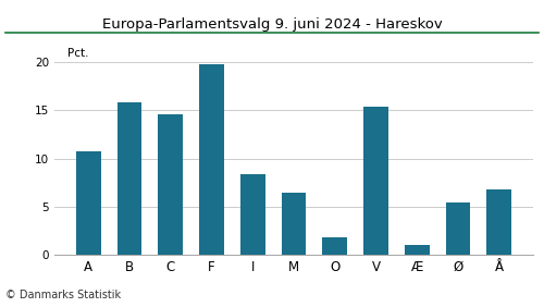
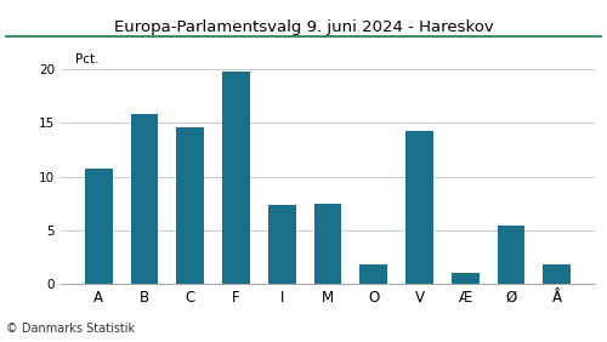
I: 8.4 -> 7.4
M: 6.4 -> 7.5
V: 15.4 -> 14.2
Å: 6.8 -> 1.8
